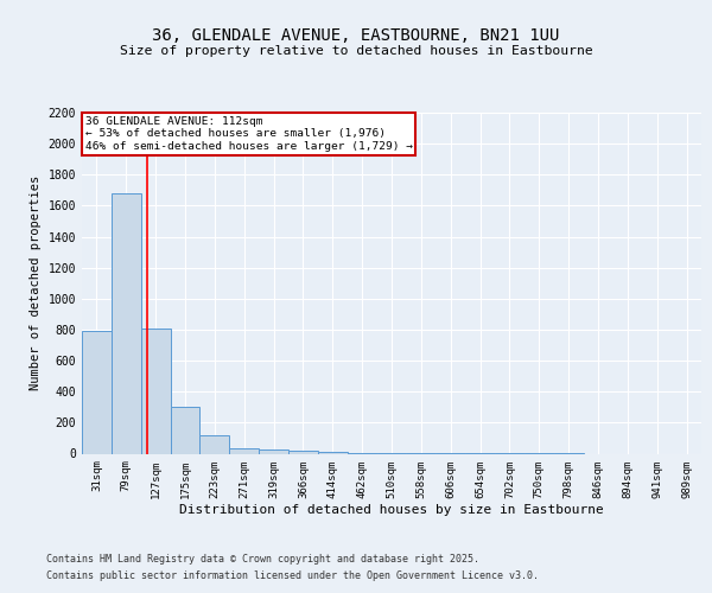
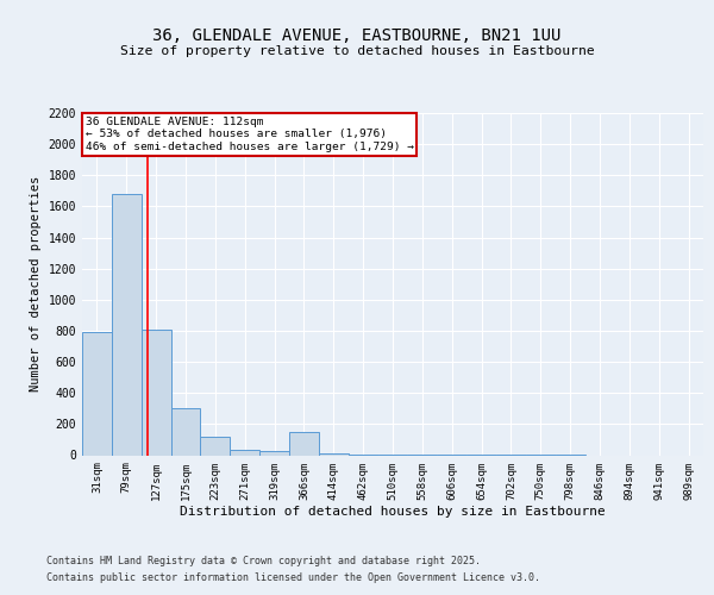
366sqm: 20 -> 150
